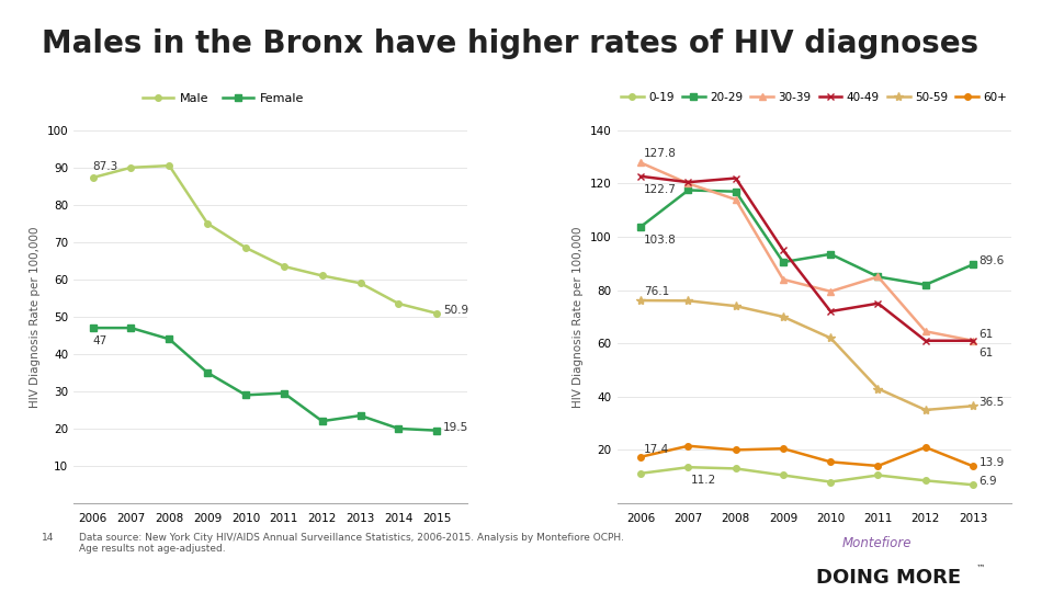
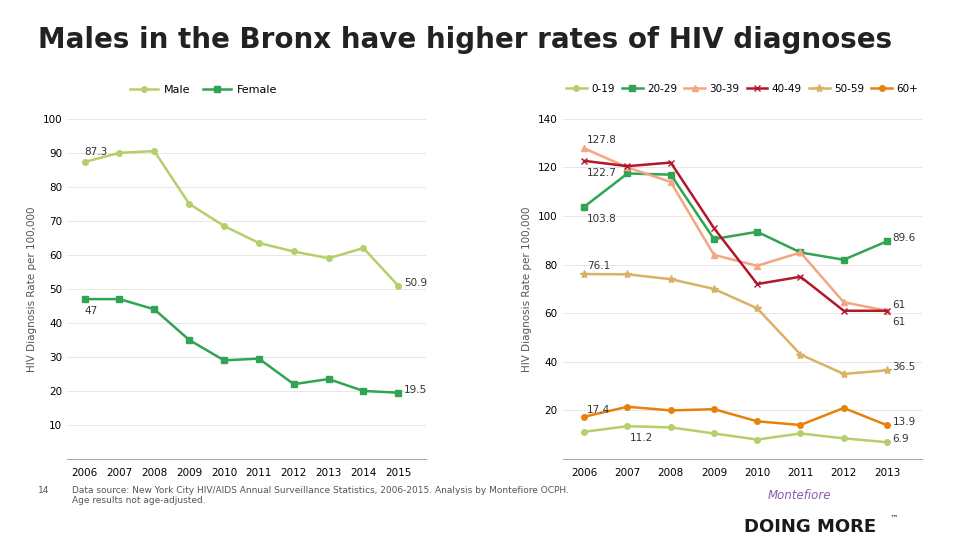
Male/2014: 53.5 -> 62.0
